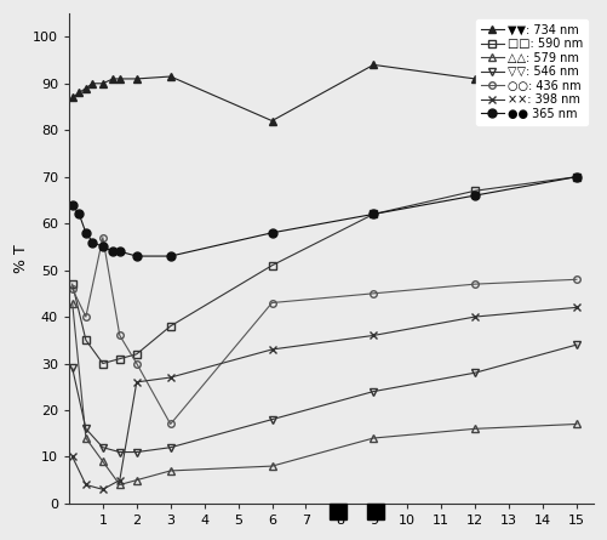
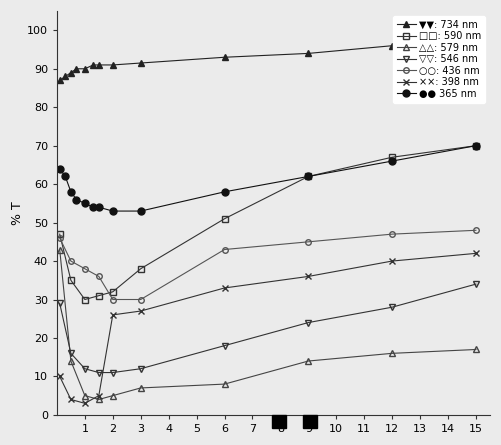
△△: 579 nm/1: 9 -> 5
○○: 436 nm/1: 57 -> 38
○○: 436 nm/3: 17 -> 30
▼▼: 734 nm/6: 82.0 -> 93.0
▼▼: 734 nm/12: 91.0 -> 96.0
